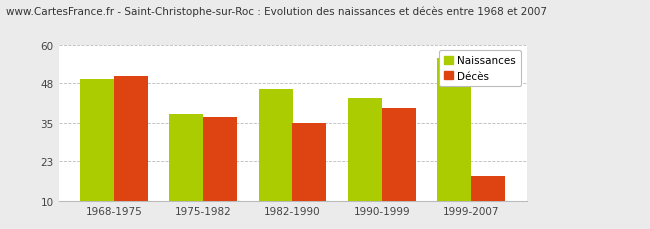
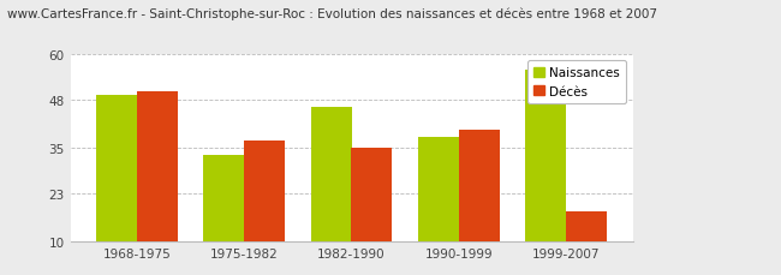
Naissances/1975-1982: 38 -> 33
Naissances/1990-1999: 43 -> 38
